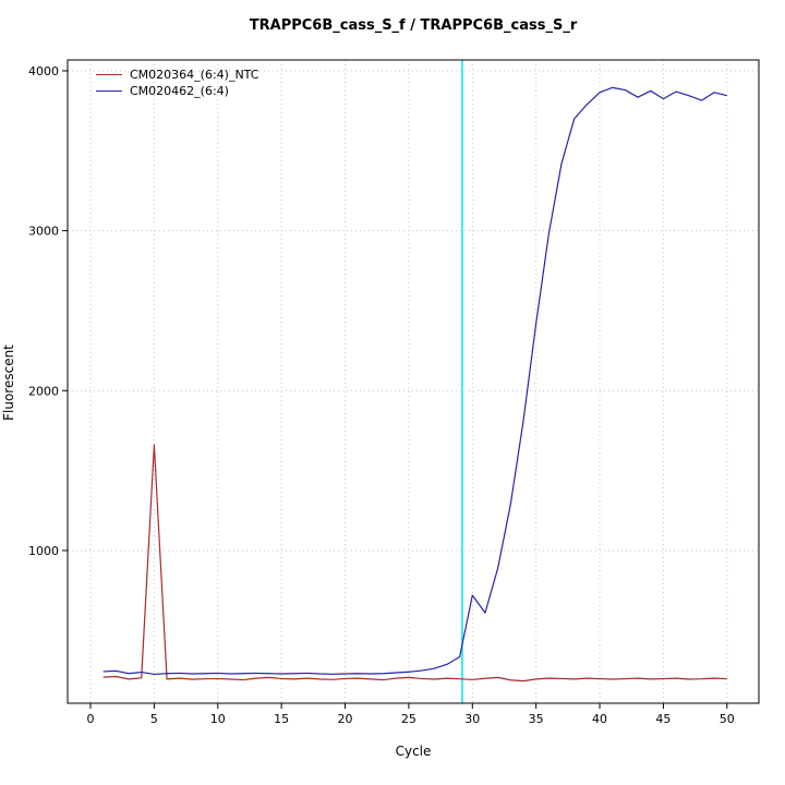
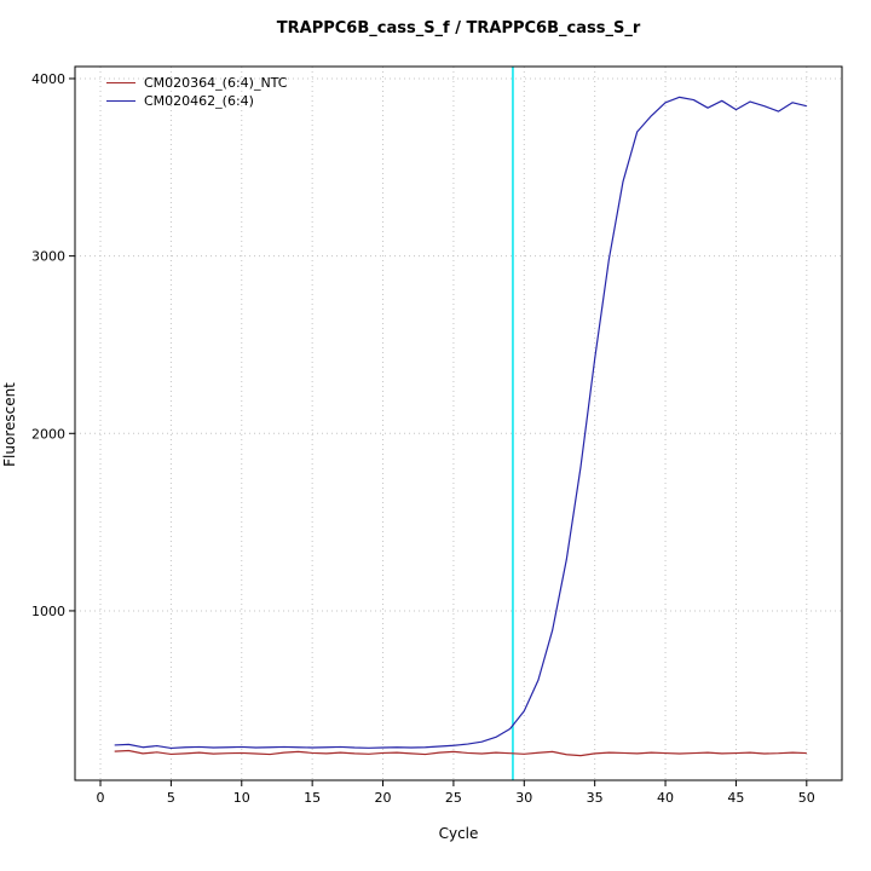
CM020364_(6:4)_NTC/5: 1660 -> 190
CM020462_(6:4)/30: 720 -> 440
